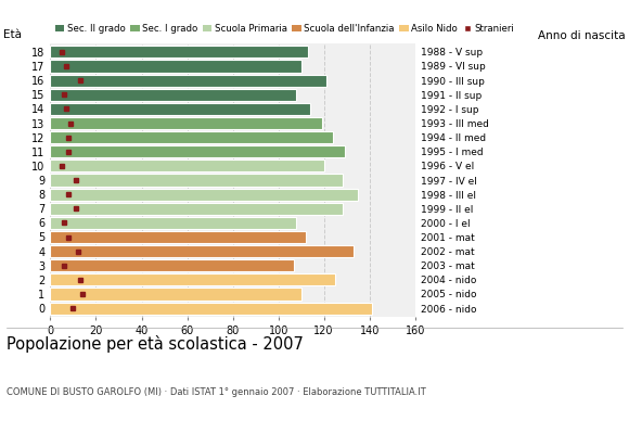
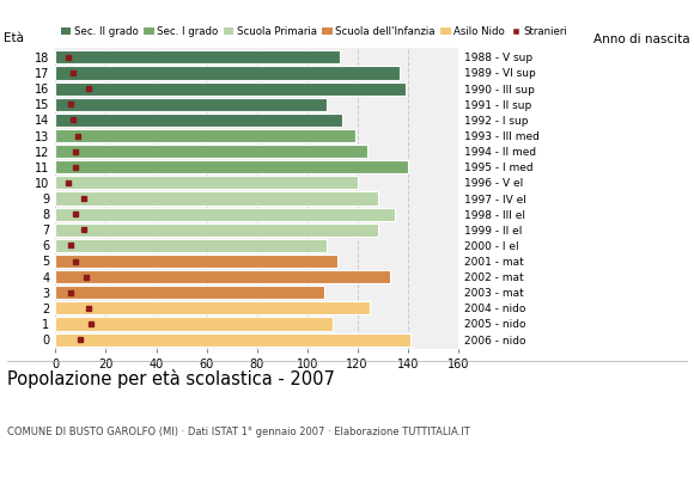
17: 110 -> 137
16: 121 -> 139
11: 129 -> 140
